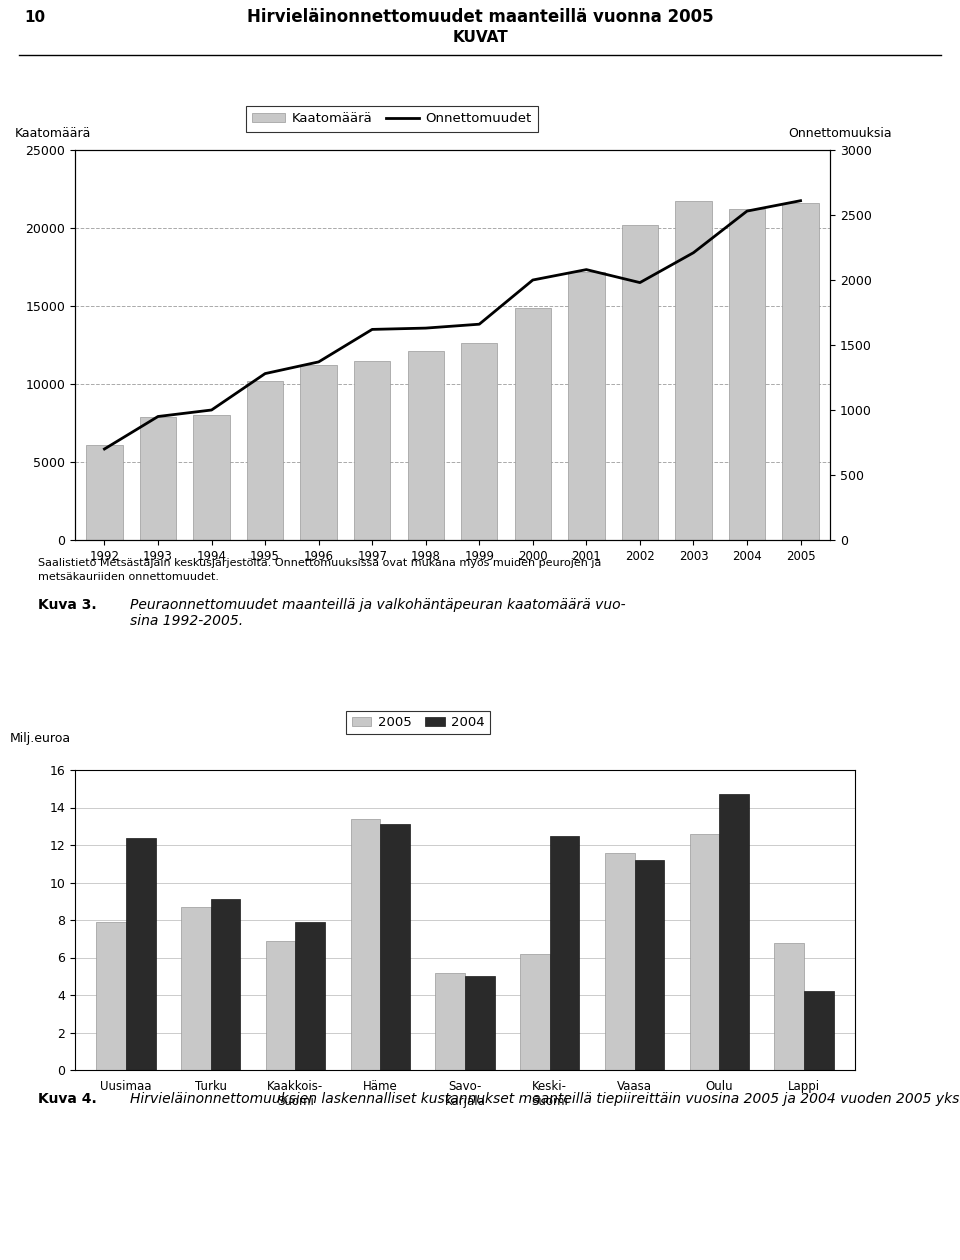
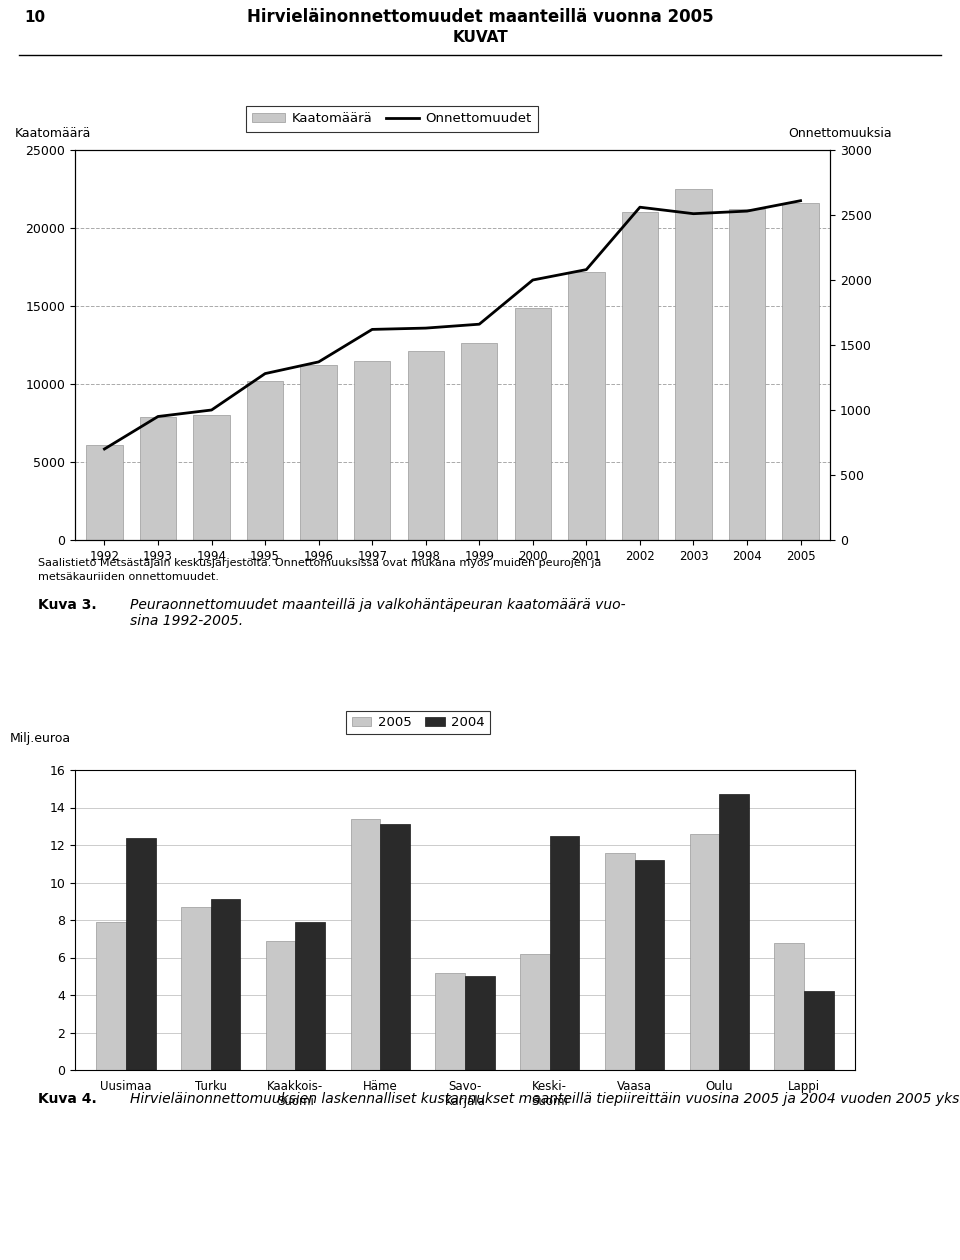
Kaatomäärä/2002: 20200 -> 21000
Onnettomuudet/2002: 1980 -> 2560
Kaatomäärä/2003: 21700 -> 22500
Onnettomuudet/2003: 2210 -> 2510
